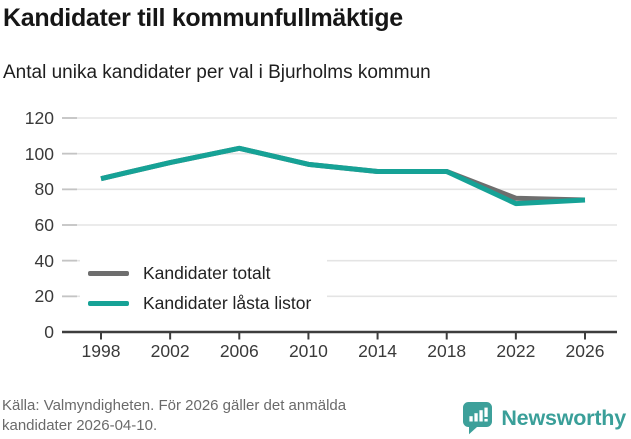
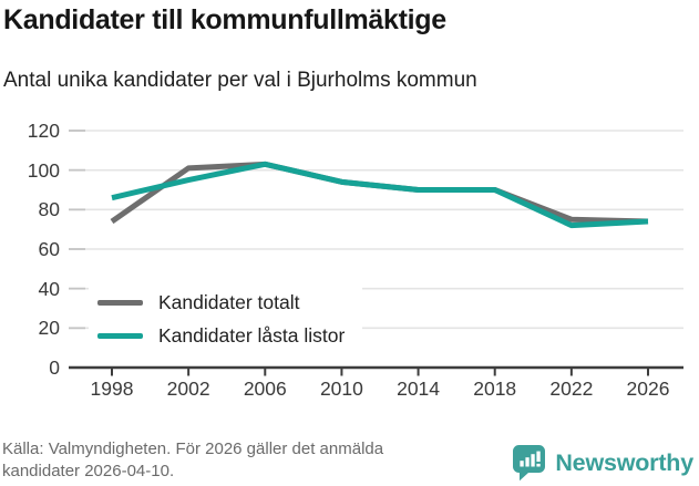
Kandidater totalt/1998: 86 -> 74
Kandidater totalt/2002: 95 -> 101
